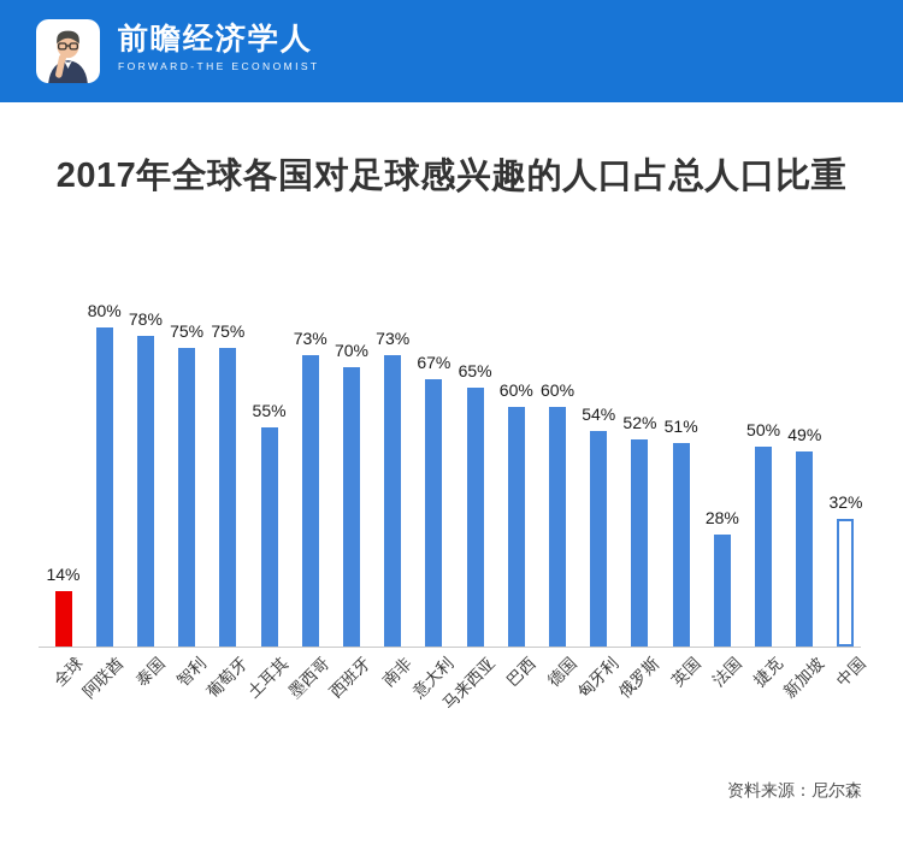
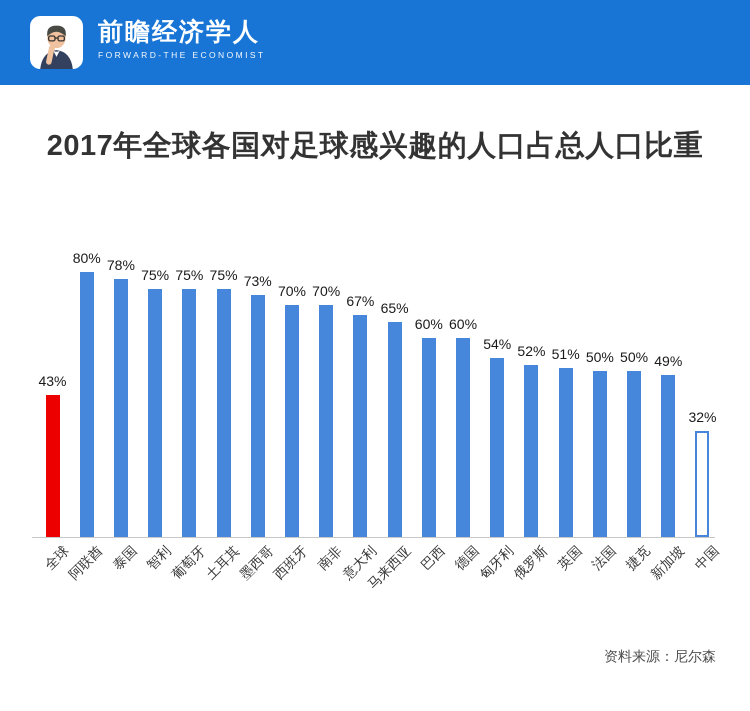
全球: 14% -> 43%
土耳其: 55% -> 75%
南非: 73% -> 70%
法国: 28% -> 50%
